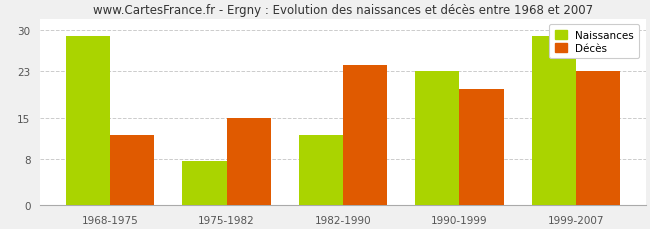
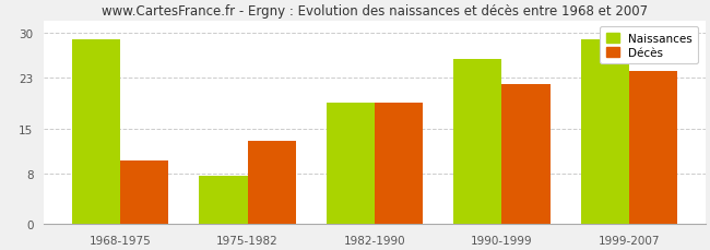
Décès/1968-1975: 12 -> 10
Décès/1975-1982: 15 -> 13
Naissances/1982-1990: 12.0 -> 19.0
Décès/1982-1990: 24 -> 19
Naissances/1990-1999: 23.0 -> 26.0
Décès/1990-1999: 20 -> 22
Décès/1999-2007: 23 -> 24
